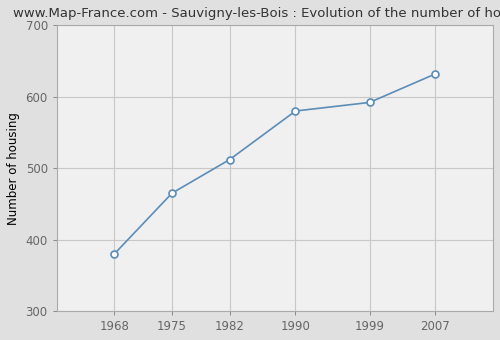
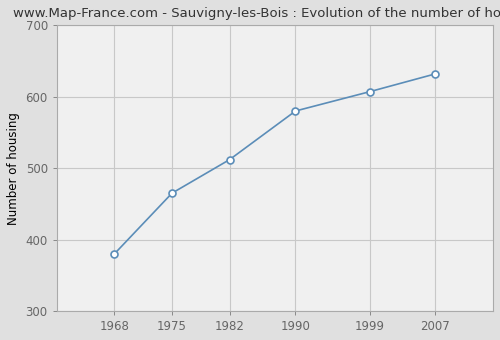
1999: 592 -> 607
